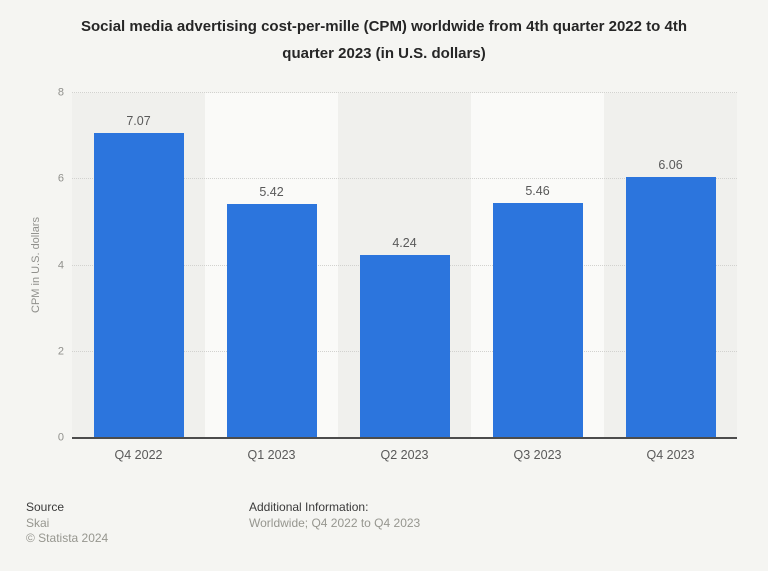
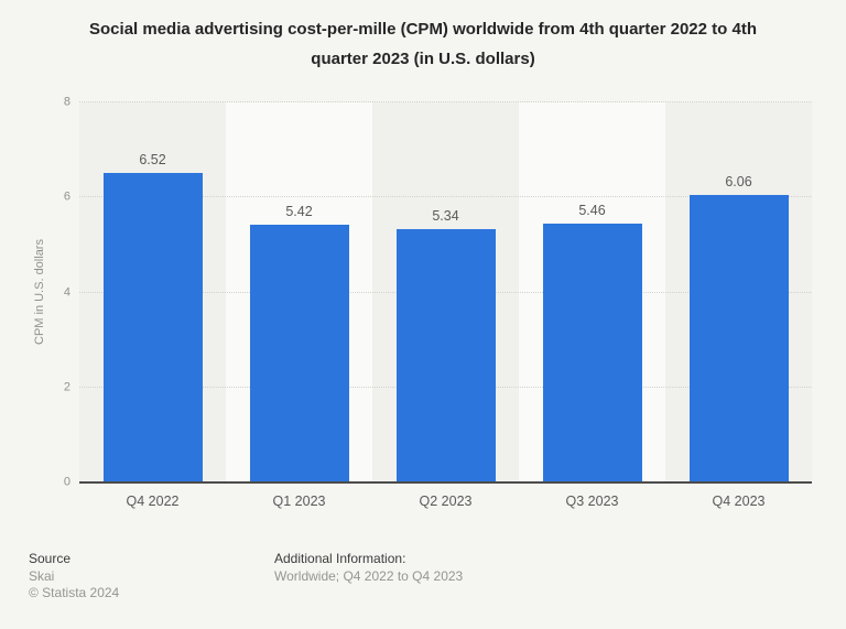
Q4 2022: 7.07 -> 6.52
Q2 2023: 4.24 -> 5.34
